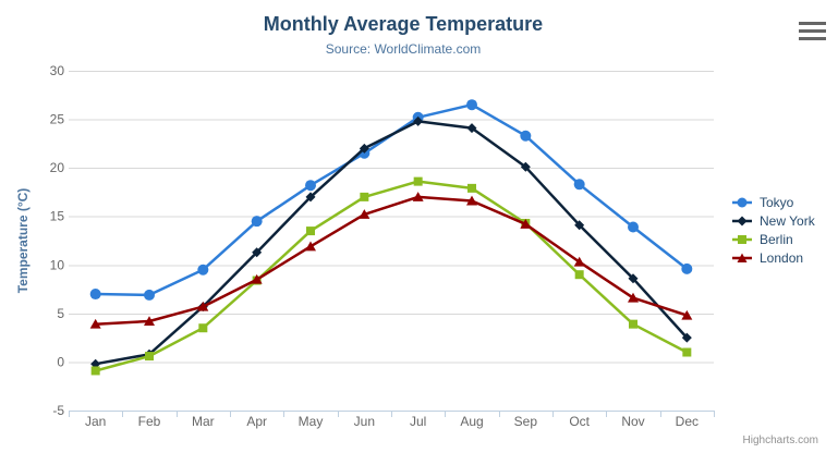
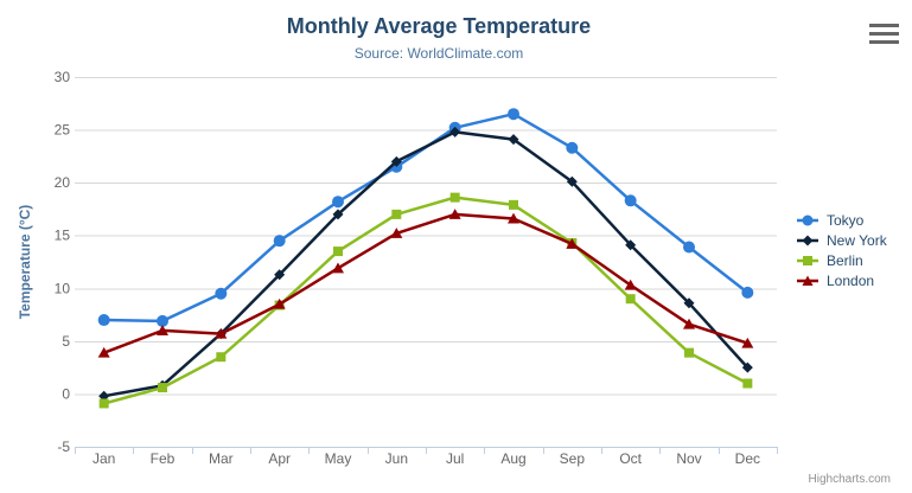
London/Feb: 4 -> 6
